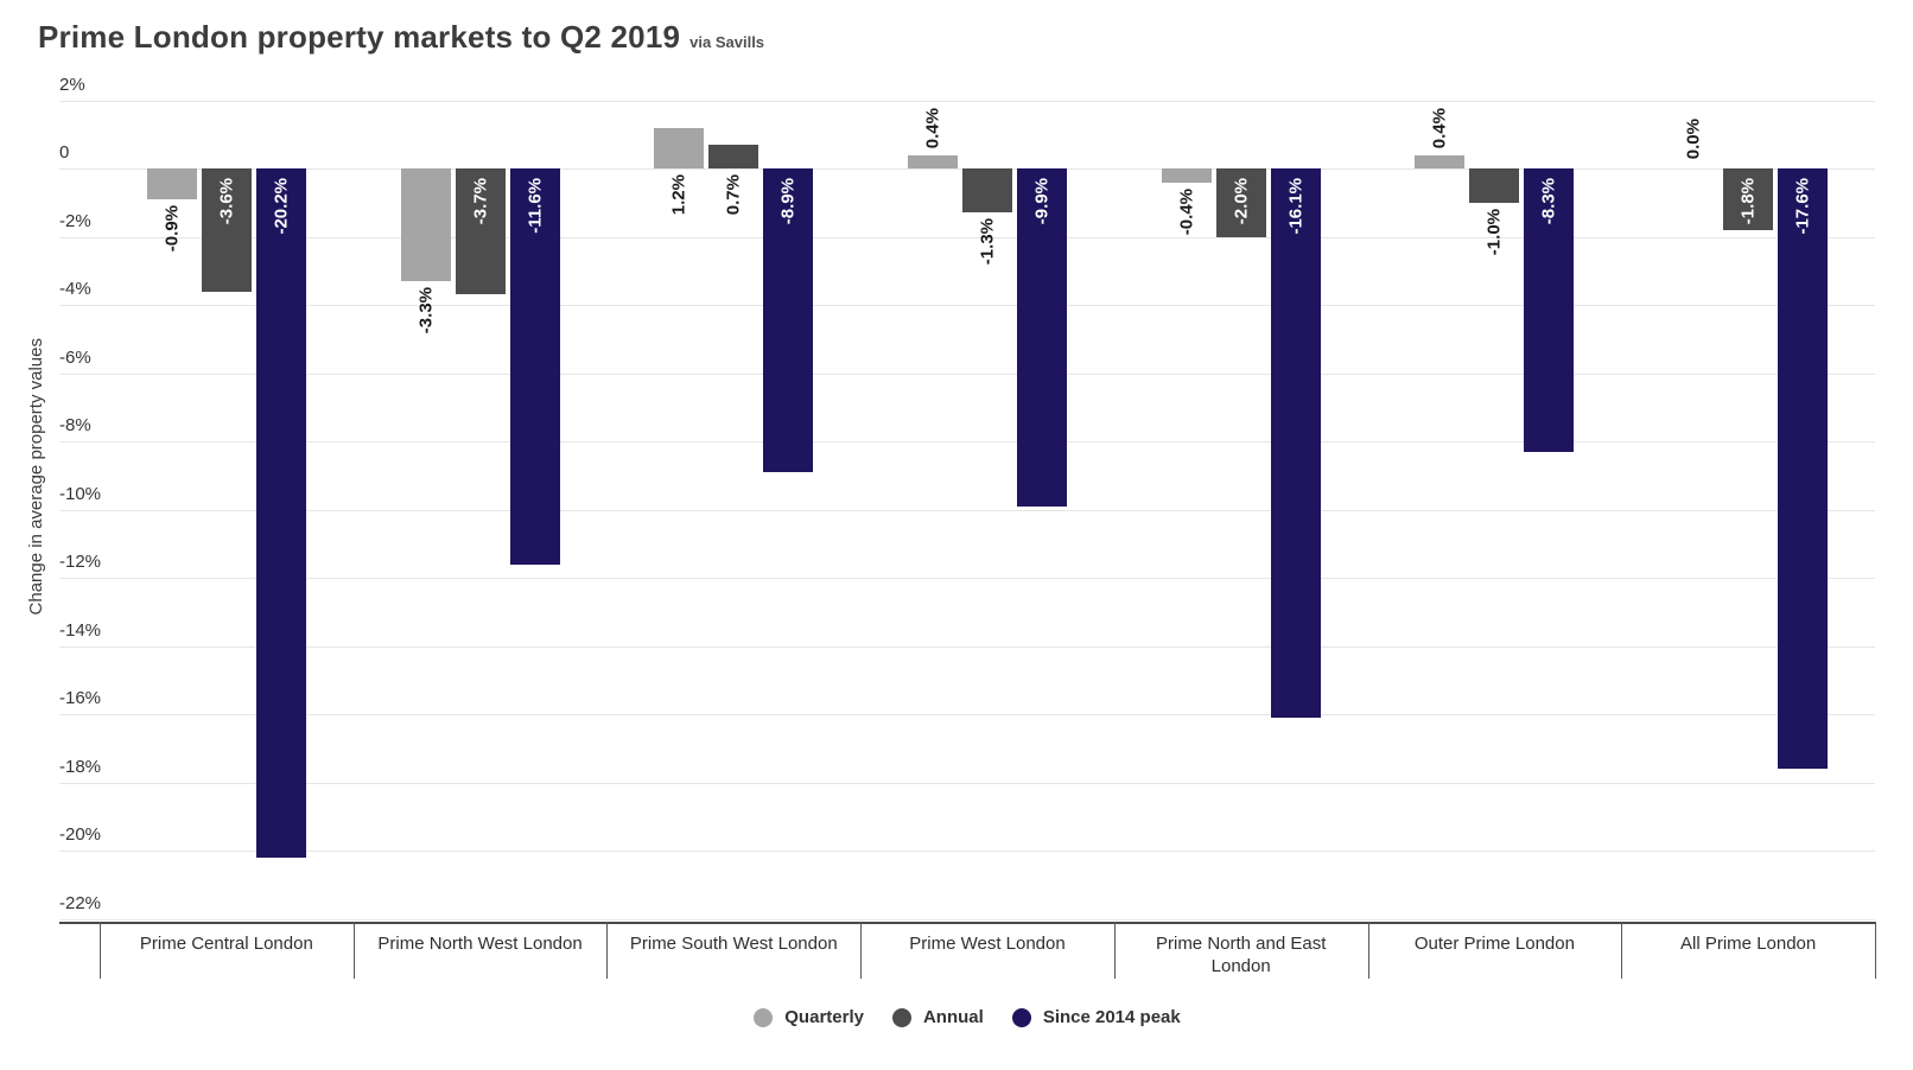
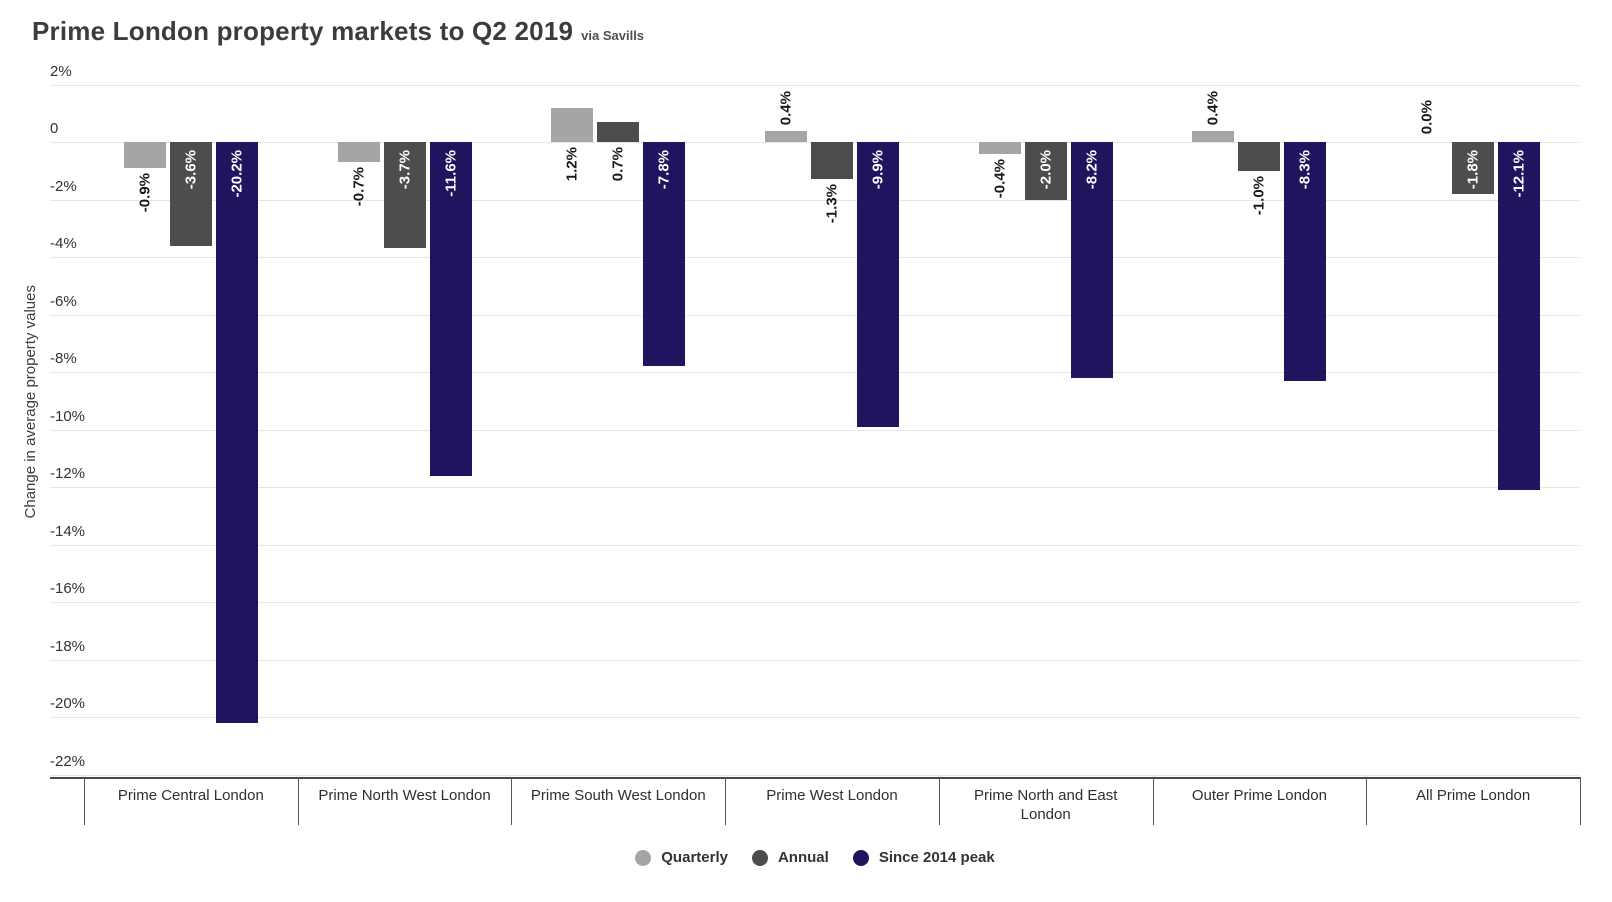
Quarterly/Prime North West London: -3.3% -> -0.7%
Since 2014 peak/Prime South West London: -8.9% -> -7.8%
Since 2014 peak/Prime North and East London: -16.1% -> -8.2%
Since 2014 peak/All Prime London: -17.6% -> -12.1%
